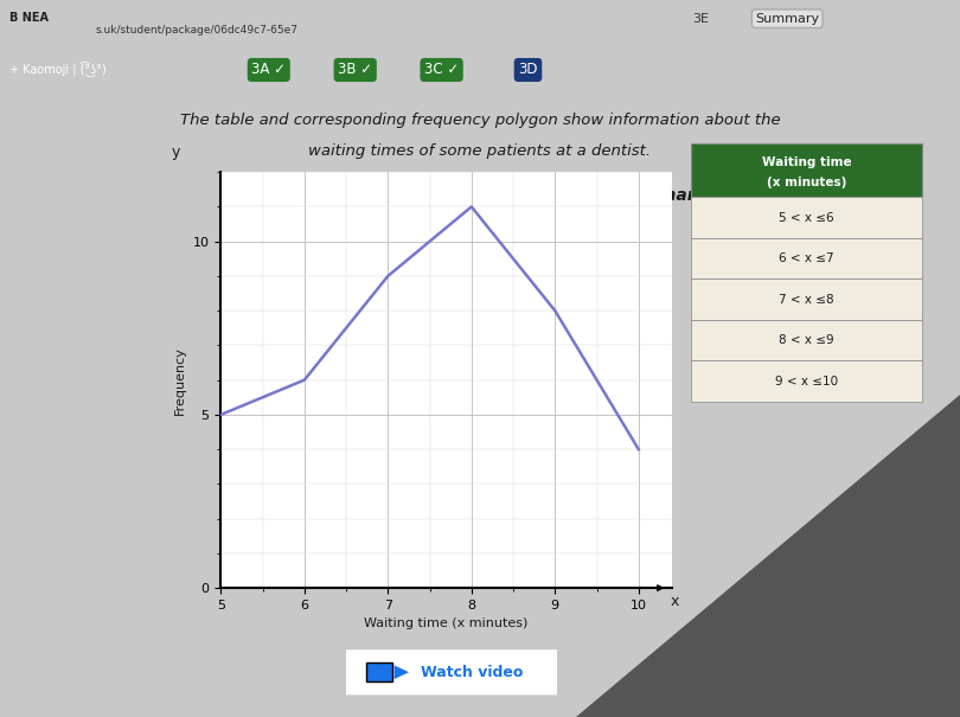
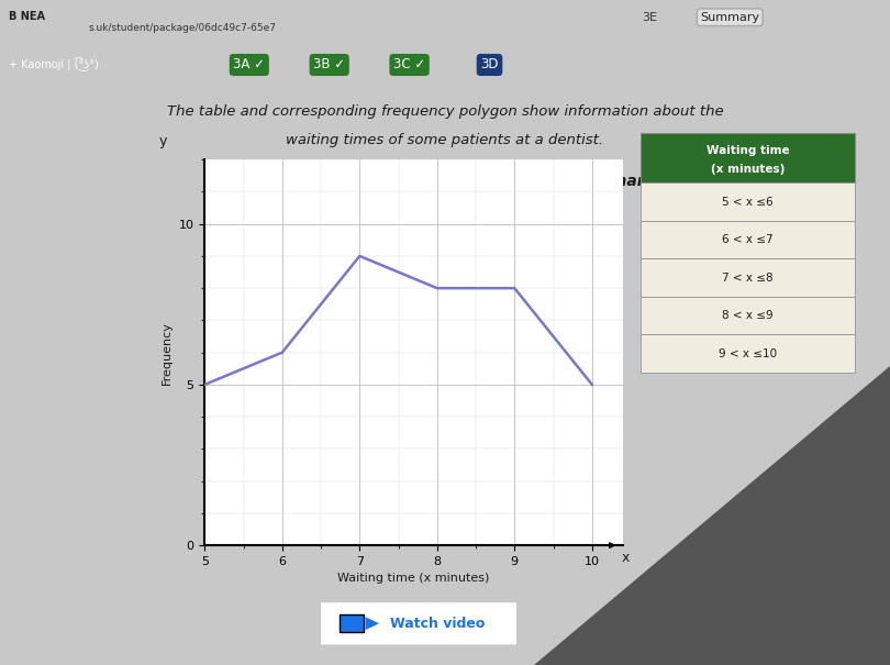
8: 11 -> 8
10: 4 -> 5
